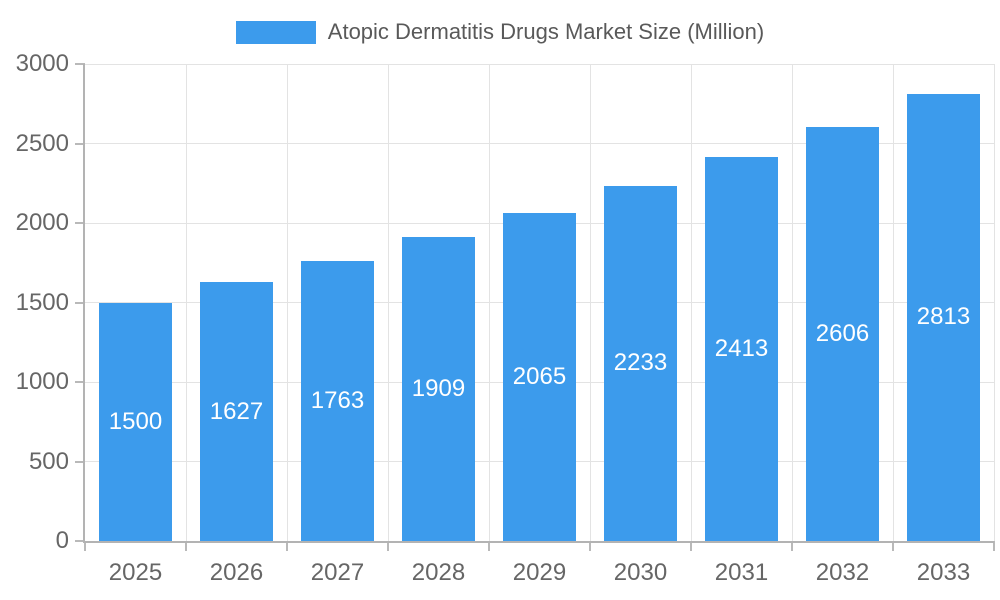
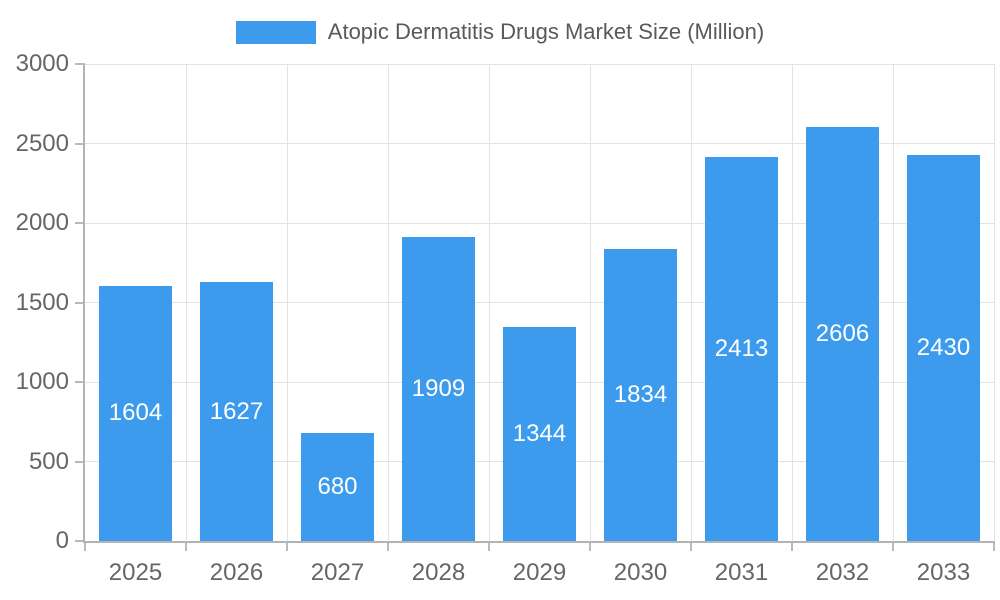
2025: 1500 -> 1604
2027: 1763 -> 680
2029: 2065 -> 1344
2030: 2233 -> 1834
2033: 2813 -> 2430
